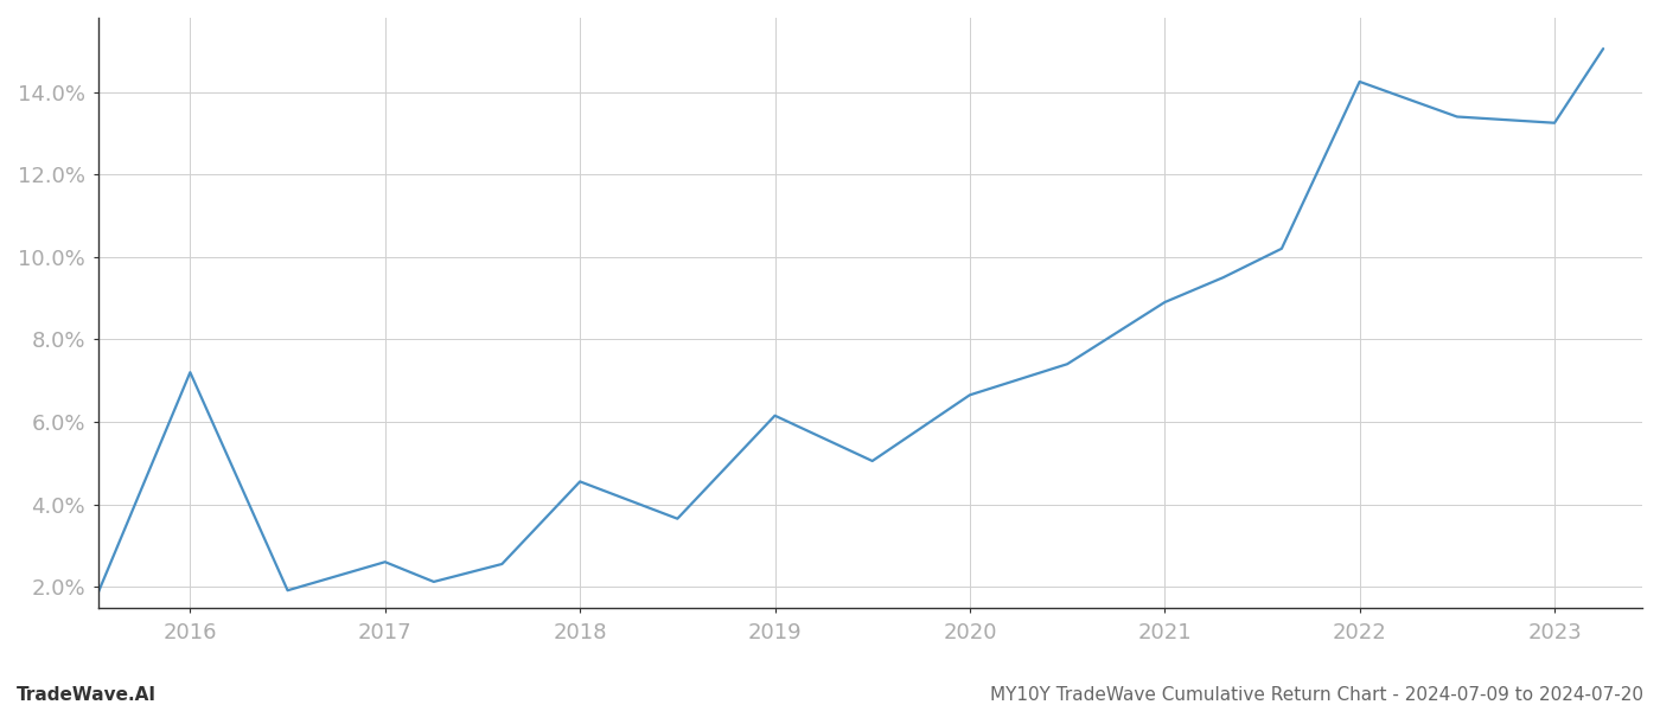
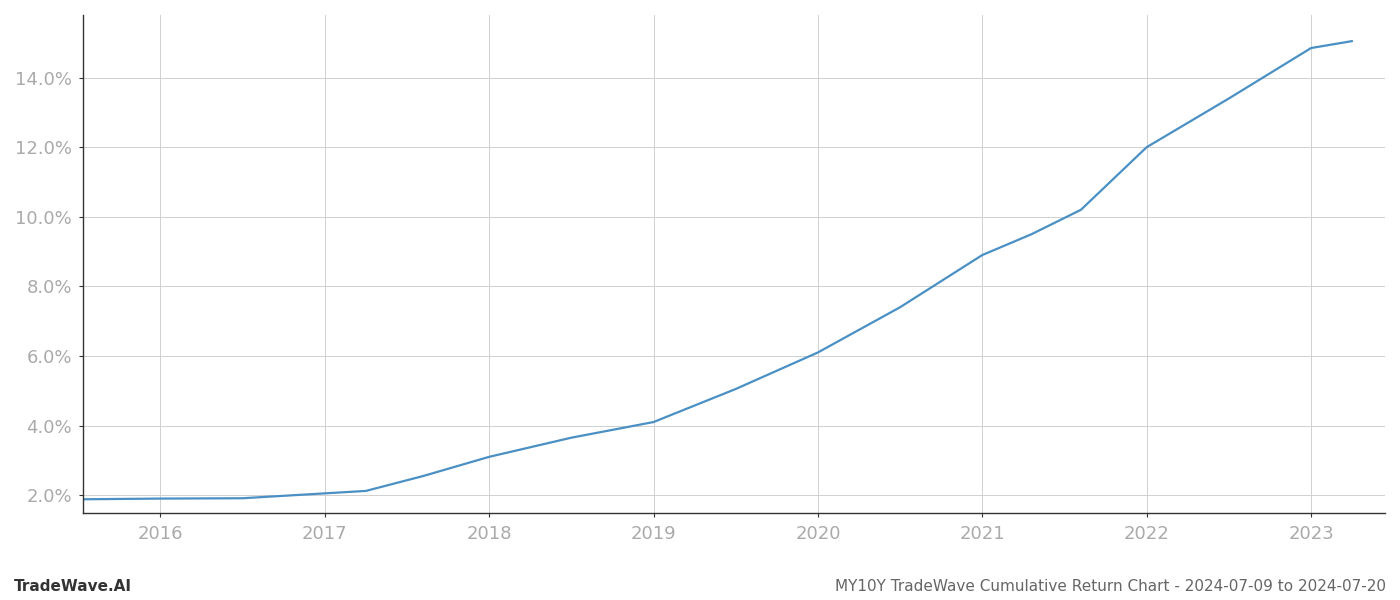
2016: 7.20% -> 1.90%
2017: 2.60% -> 2.05%
2018: 4.55% -> 3.10%
2019: 6.15% -> 4.10%
2020: 6.65% -> 6.10%
2022: 14.25% -> 12.00%
2023: 13.25% -> 14.85%
